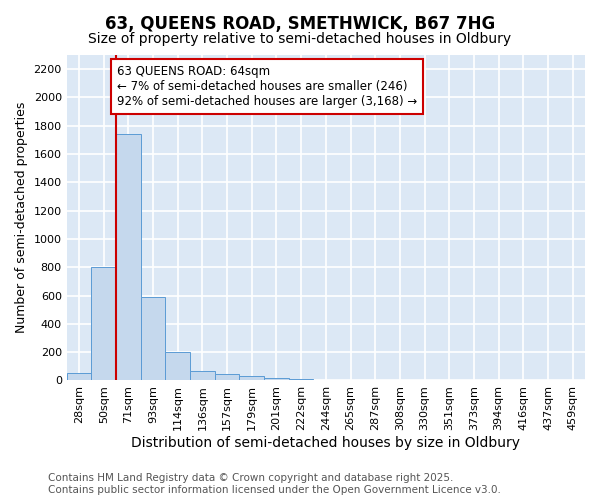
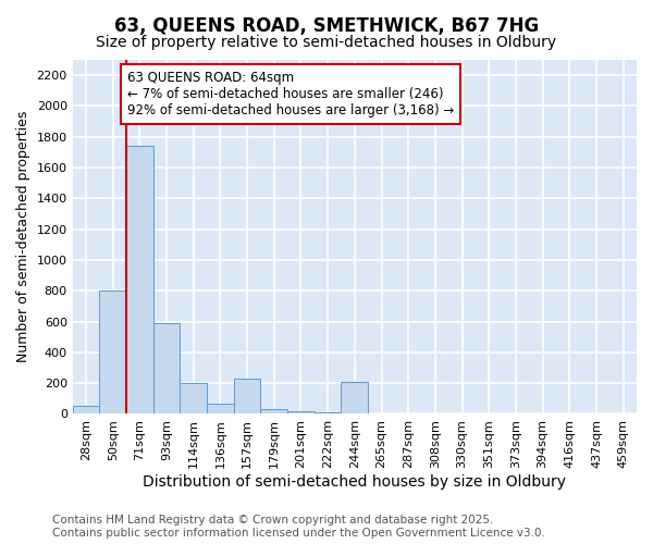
157sqm: 40 -> 230
244sqm: 0 -> 210
